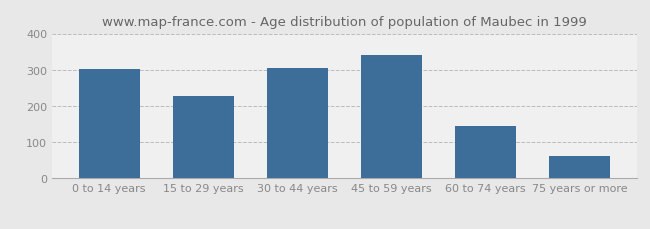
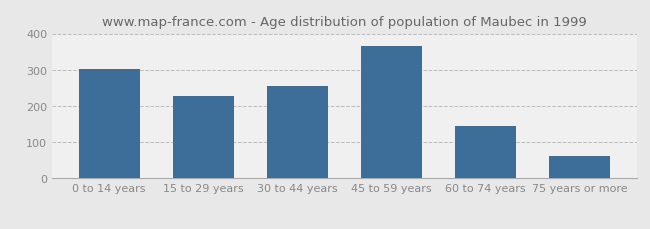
30 to 44 years: 304 -> 255
45 to 59 years: 341 -> 365
